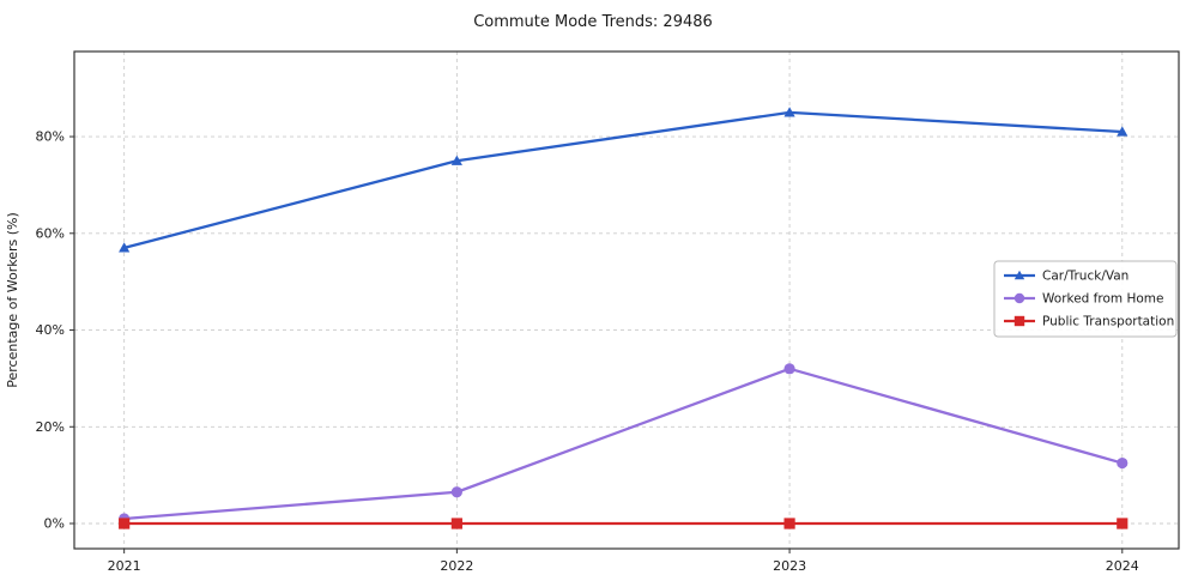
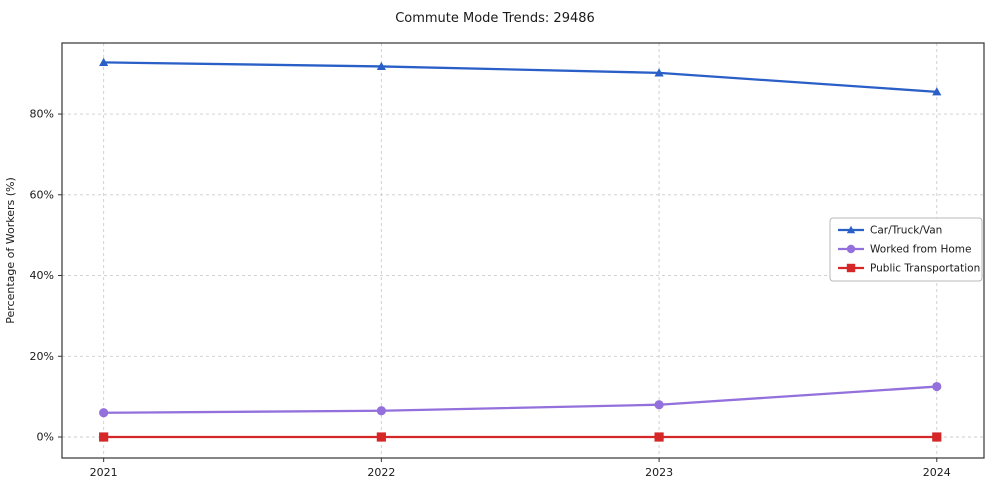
Car/Truck/Van/2021: 57% -> 93%
Worked from Home/2021: 1% -> 6%
Car/Truck/Van/2022: 75% -> 92%
Car/Truck/Van/2023: 85% -> 90%
Worked from Home/2023: 32% -> 8%
Car/Truck/Van/2024: 81% -> 86%
